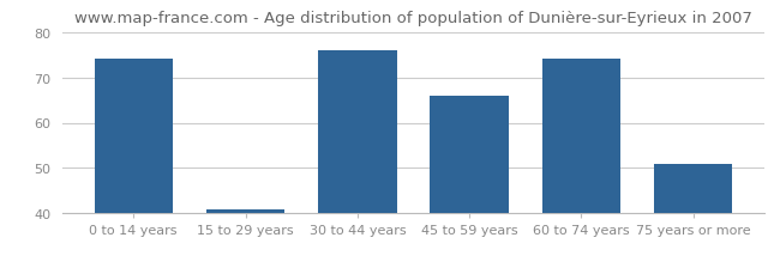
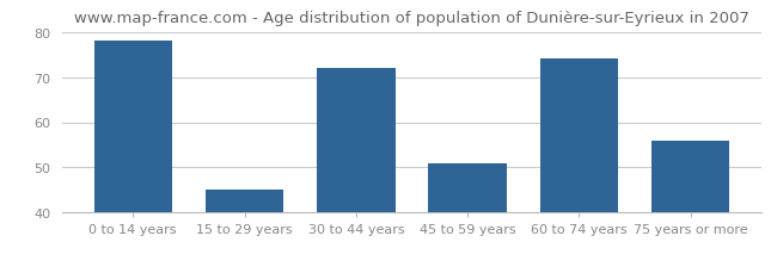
0 to 14 years: 74 -> 78
15 to 29 years: 41 -> 45
30 to 44 years: 76 -> 72
45 to 59 years: 66 -> 51
75 years or more: 51 -> 56
